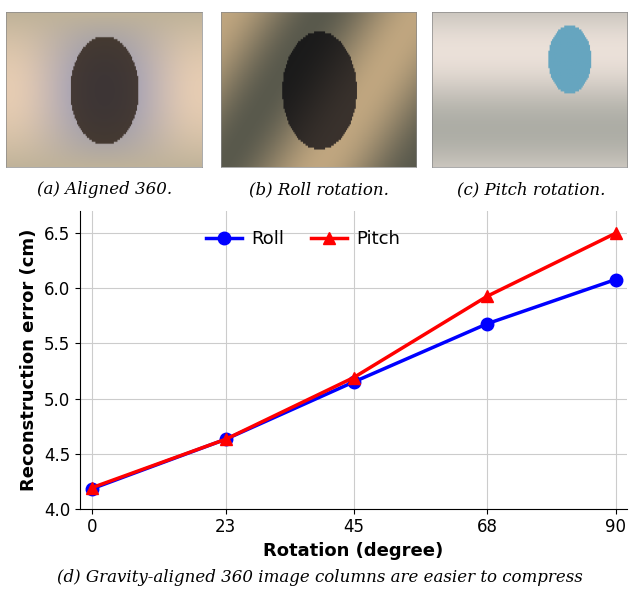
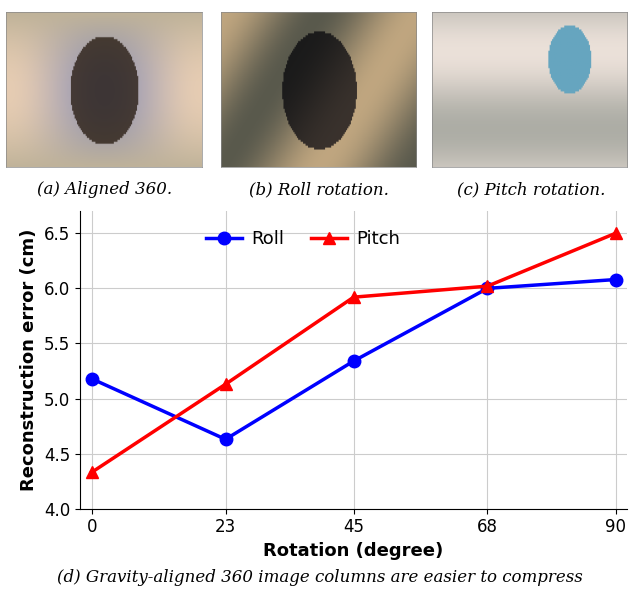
Roll/0: 4.18 -> 5.18
Pitch/0: 4.19 -> 4.33
Pitch/23: 4.63 -> 5.13
Roll/45: 5.15 -> 5.34
Pitch/45: 5.19 -> 5.92
Roll/68: 5.68 -> 6.00
Pitch/68: 5.93 -> 6.02
